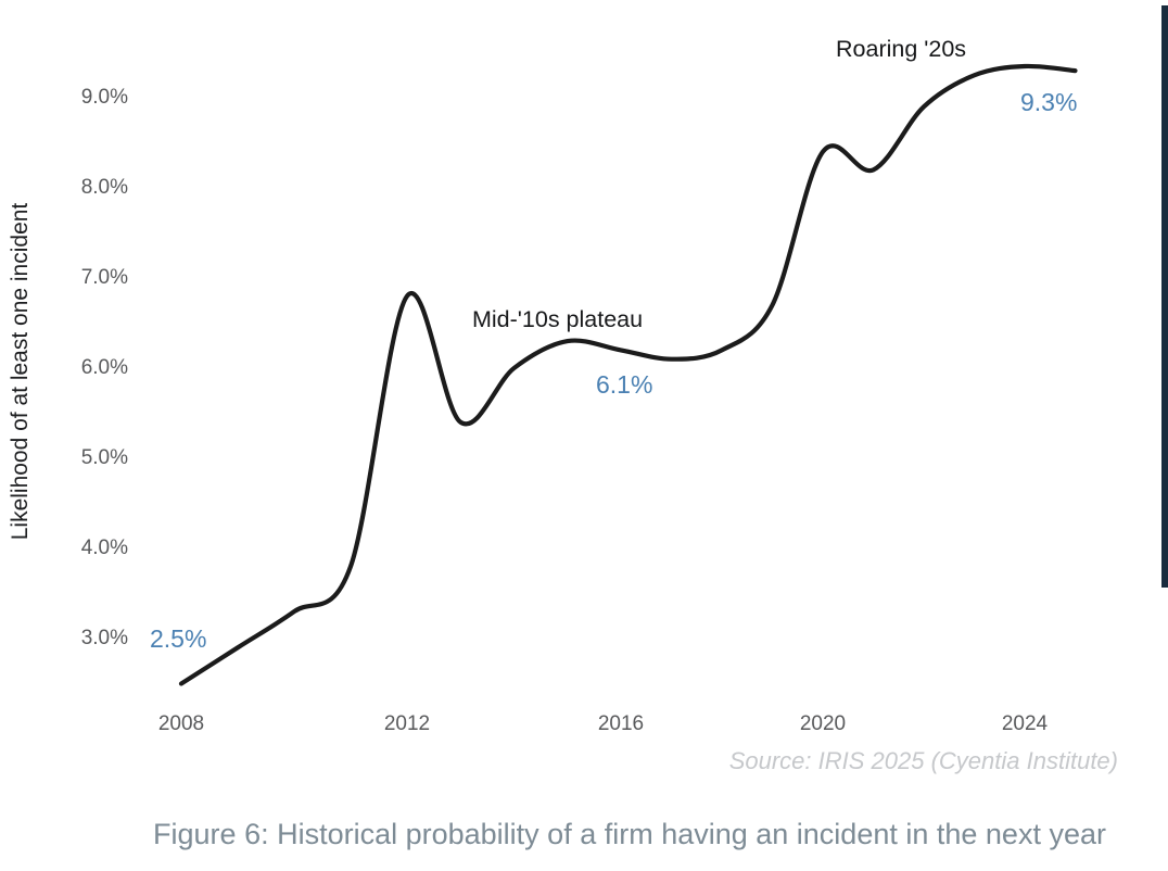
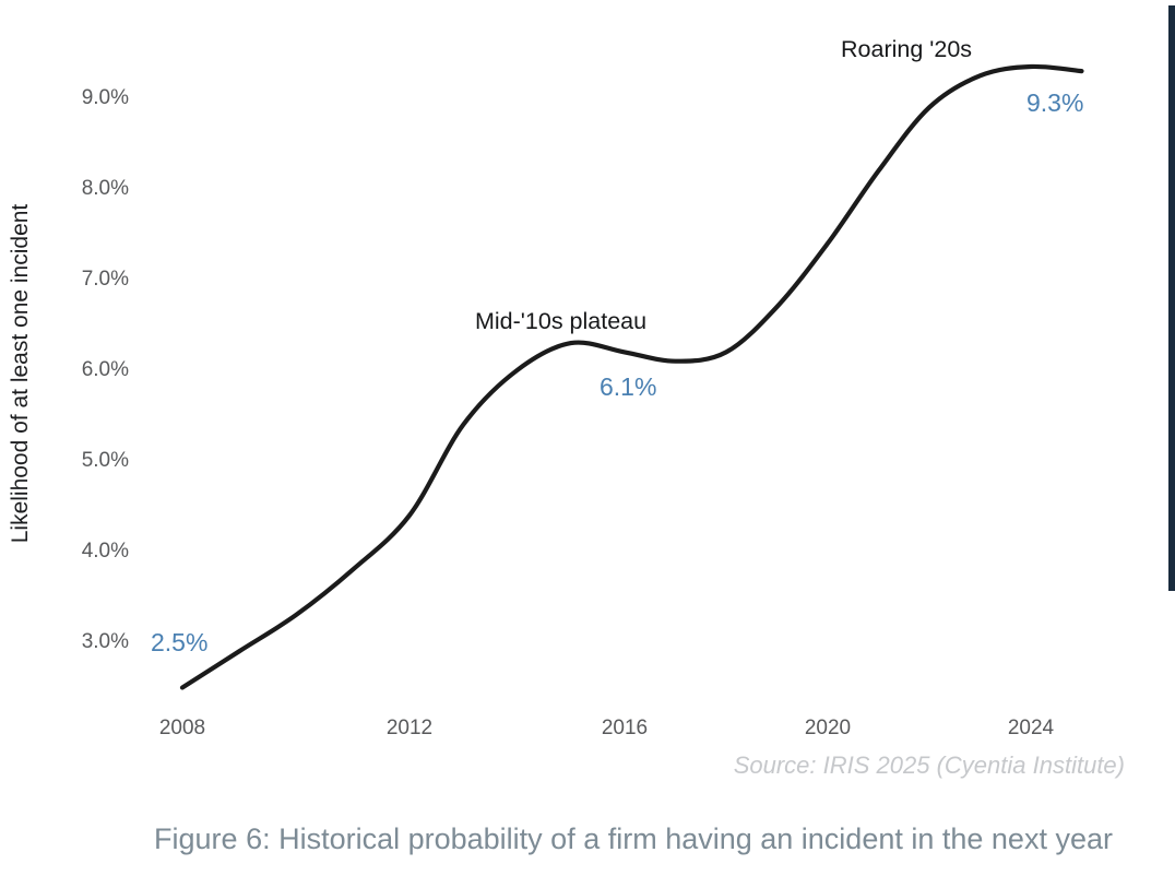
2012: 6.8% -> 4.4%
2020: 8.4% -> 7.4%
